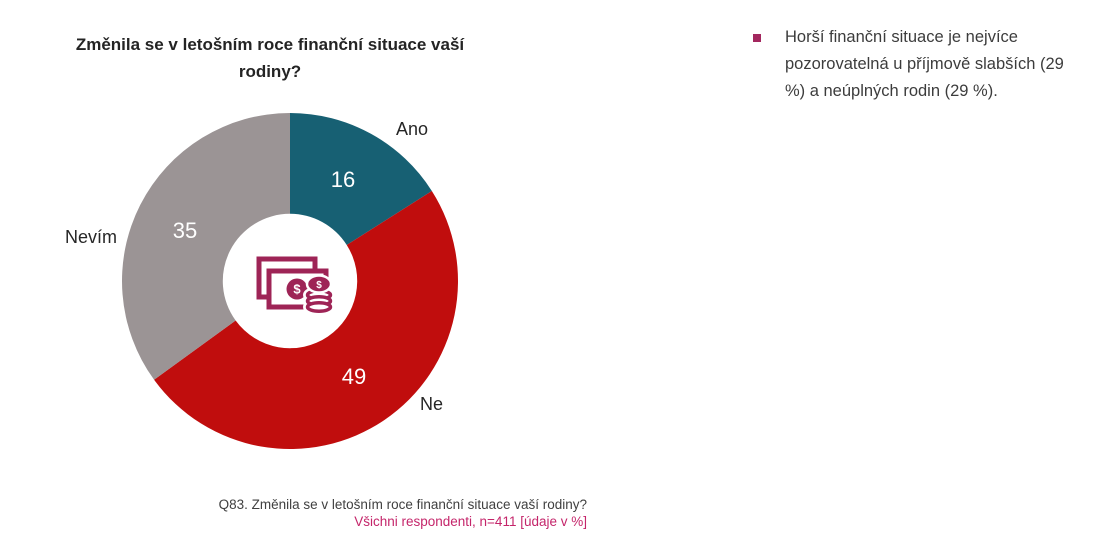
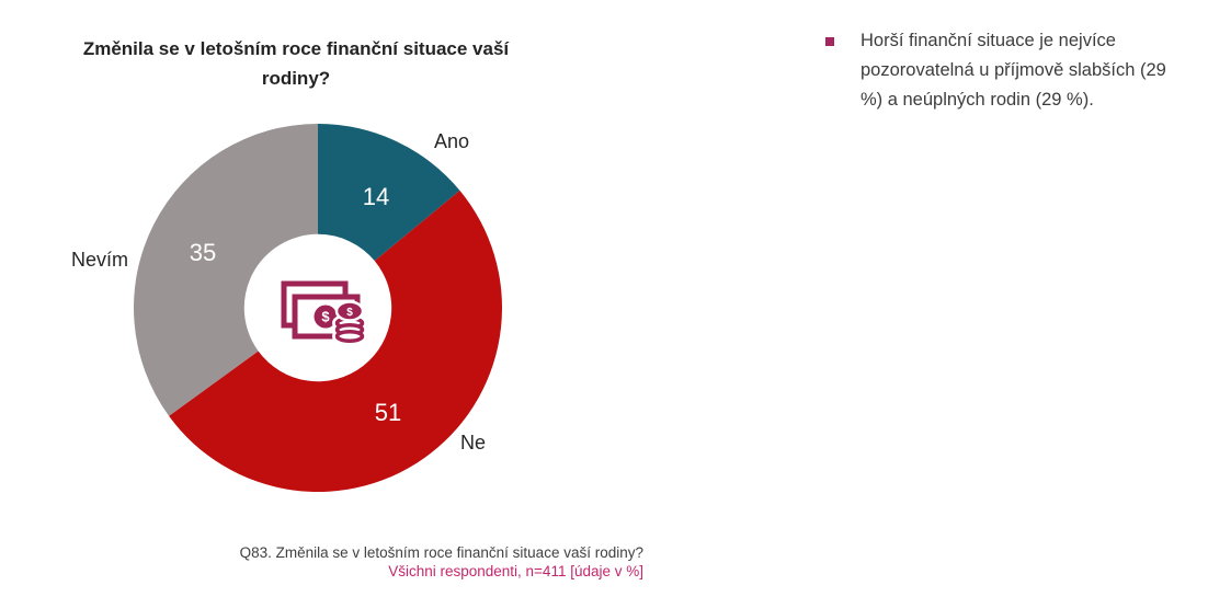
Ano: 16 -> 14
Ne: 49 -> 51
